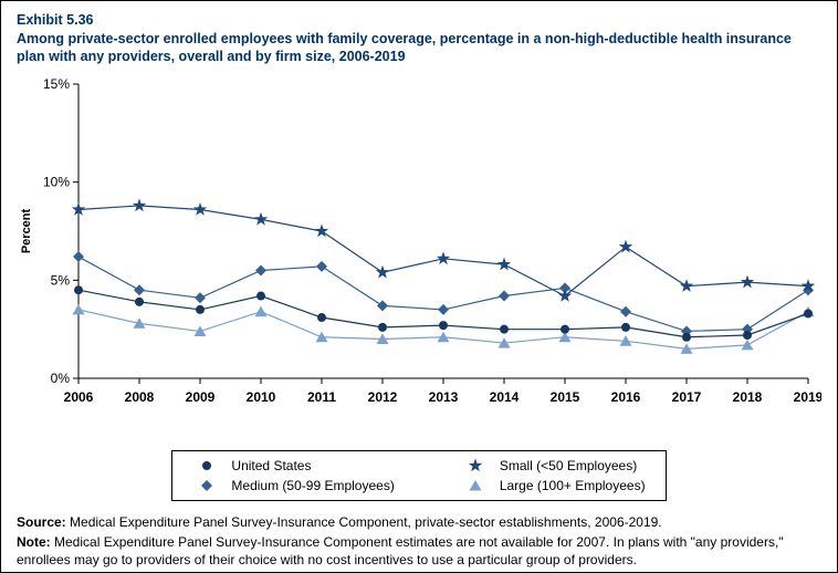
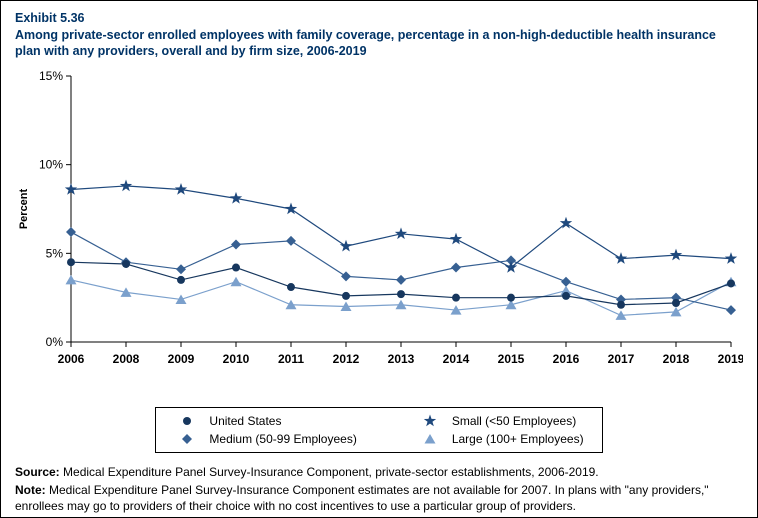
United States/2008: 3.9% -> 4.4%
Large (100+ Employees)/2016: 1.9% -> 2.9%
Medium (50-99 Employees)/2019: 4.5% -> 1.8%
